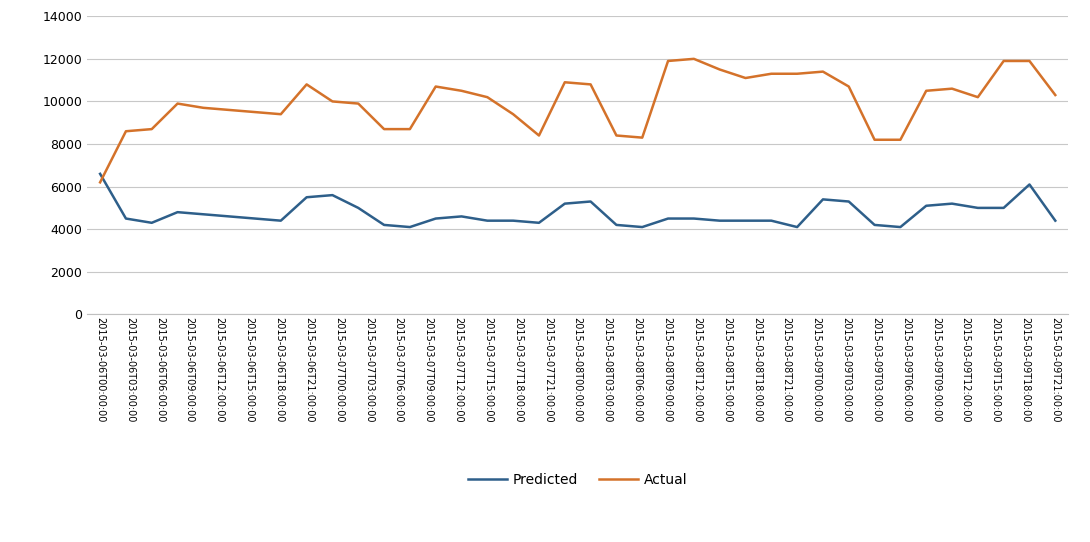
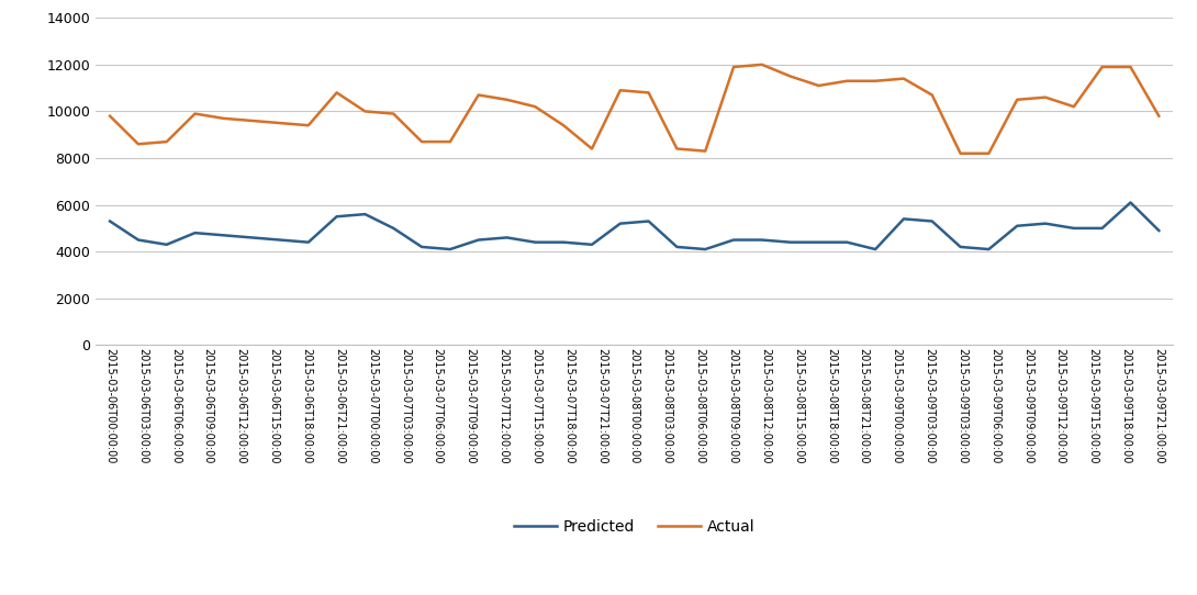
Predicted/2015-03-06T00:00:00: 6600 -> 5300
Actual/2015-03-06T00:00:00: 6200 -> 9800
Predicted/2015-03-09T21:00:00: 4400 -> 4900
Actual/2015-03-09T21:00:00: 10300 -> 9800
